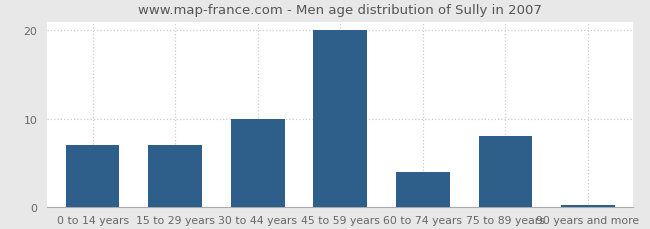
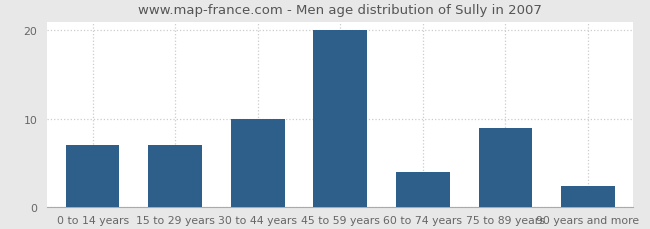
75 to 89 years: 8.0 -> 9.0
90 years and more: 0.3 -> 2.4
